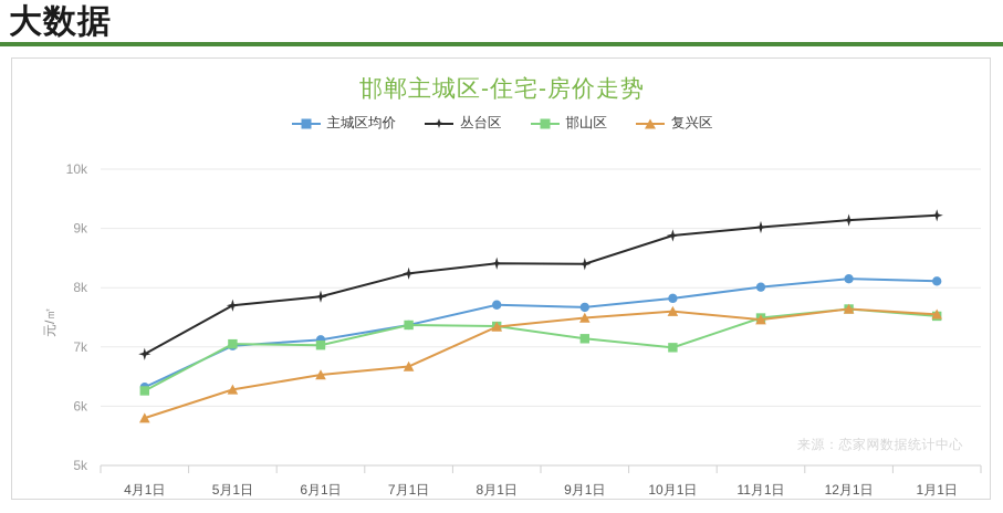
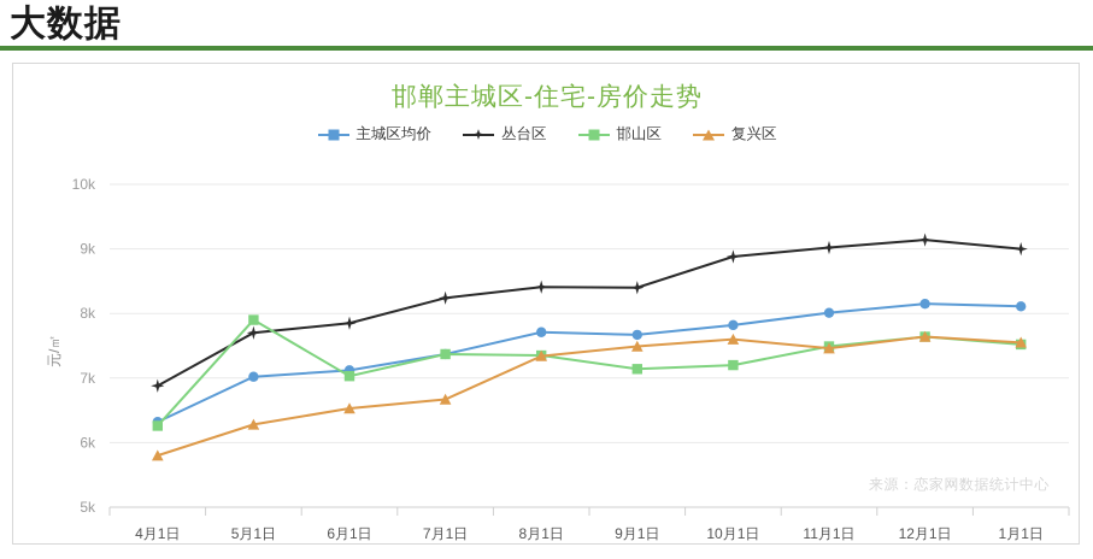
邯山区/5月1日: 7.0k -> 7.9k
邯山区/10月1日: 7.0k -> 7.2k
丛台区/1月1日: 9.2k -> 9.0k
